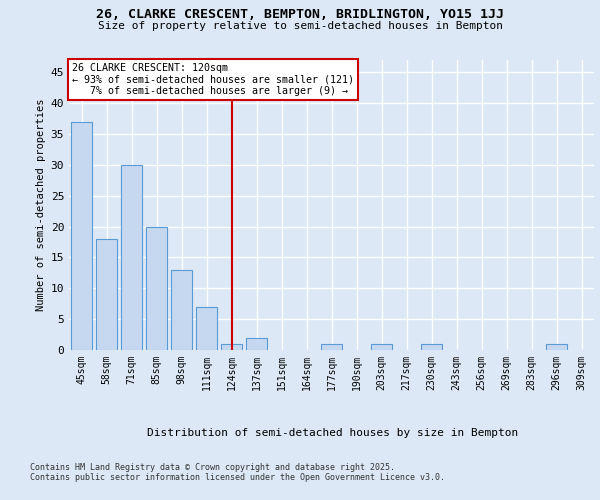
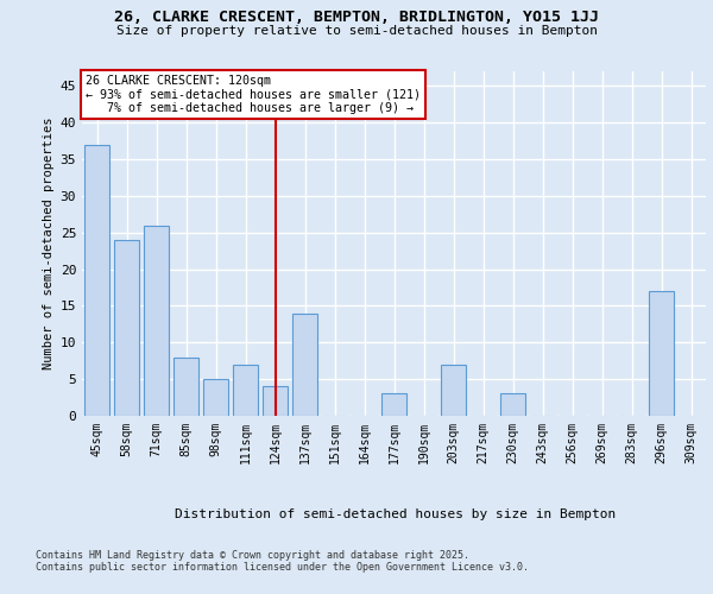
58sqm: 18 -> 24
71sqm: 30 -> 26
85sqm: 20 -> 8
98sqm: 13 -> 5
124sqm: 1 -> 4
137sqm: 2 -> 14
177sqm: 1 -> 3
203sqm: 1 -> 7
230sqm: 1 -> 3
296sqm: 1 -> 17
